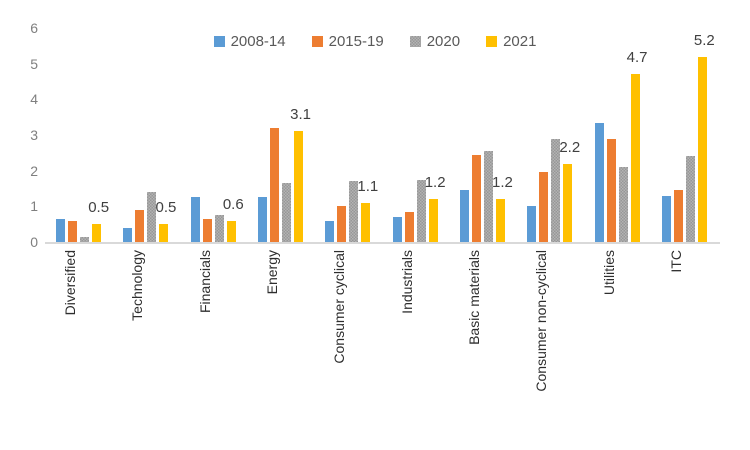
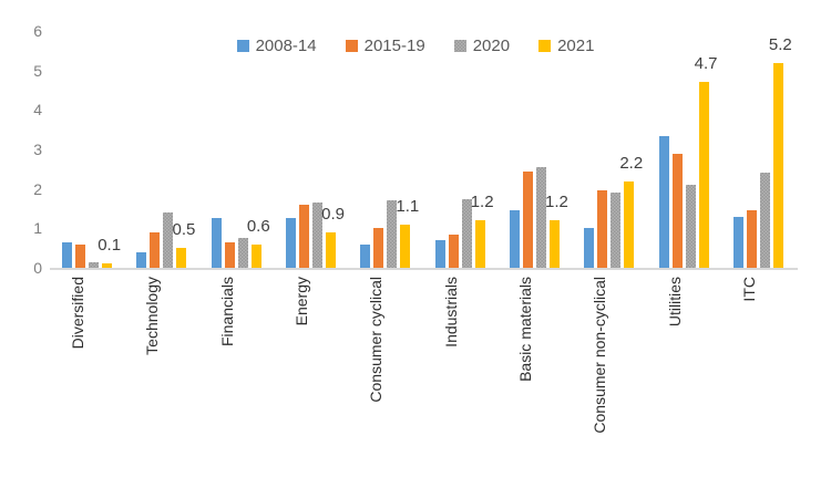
2021/Diversified: 0.5 -> 0.1
2015-19/Energy: 3.2 -> 1.6
2021/Energy: 3.1 -> 0.9
2020/Consumer non-cyclical: 2.9 -> 1.9
